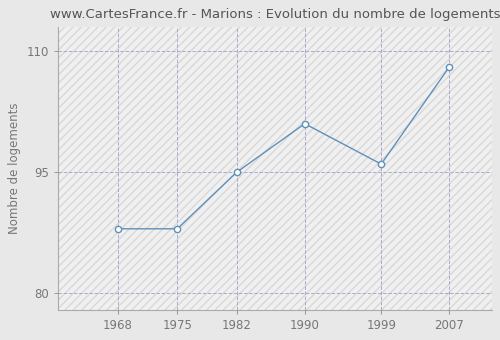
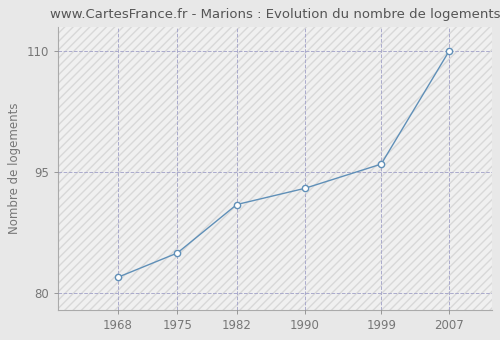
1968: 88 -> 82
1975: 88 -> 85
1982: 95 -> 91
1990: 101 -> 93
2007: 108 -> 110
